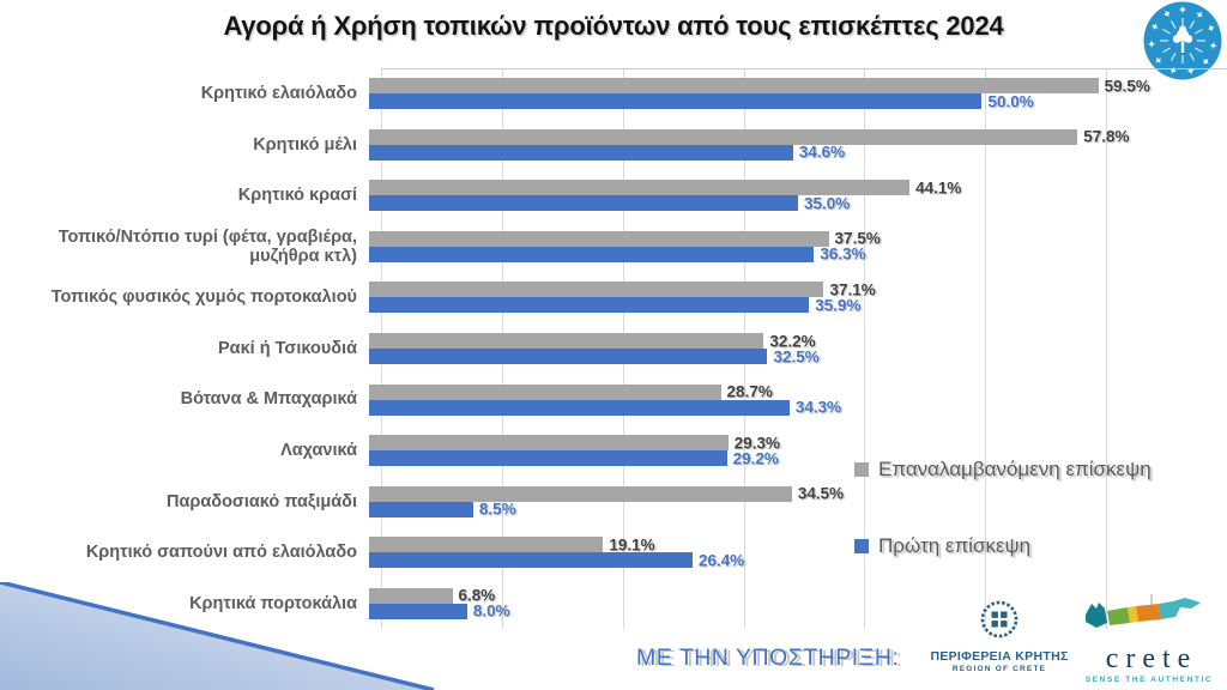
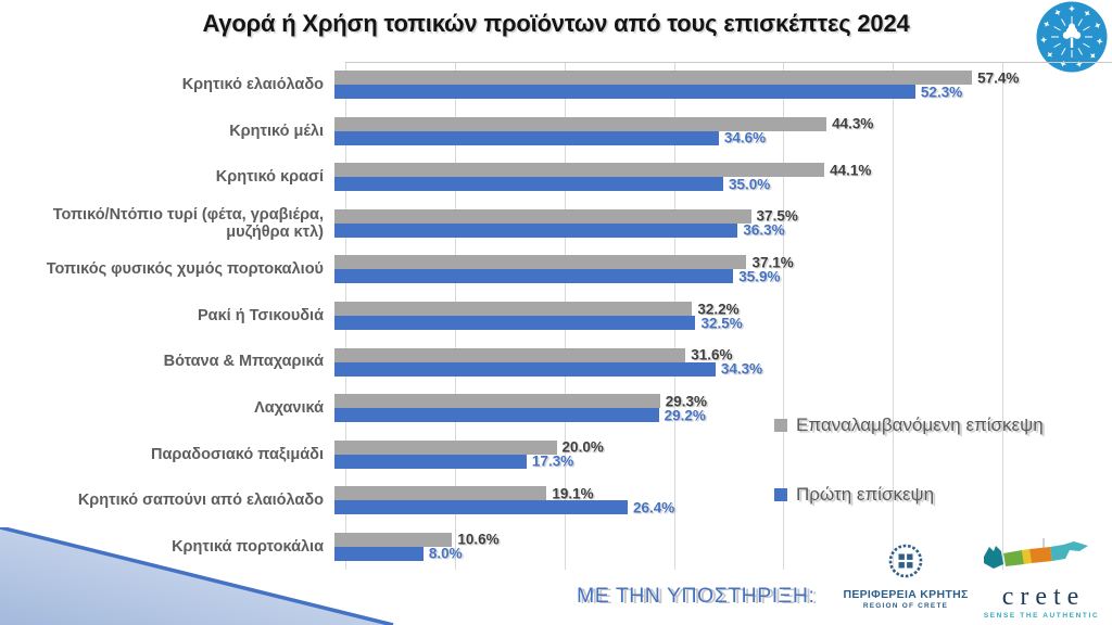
Επαναλαμβανόμενη επίσκεψη/Κρητικό ελαιόλαδο: 59.5% -> 57.4%
Πρώτη επίσκεψη/Κρητικό ελαιόλαδο: 50.0% -> 52.3%
Επαναλαμβανόμενη επίσκεψη/Κρητικό μέλι: 57.8% -> 44.3%
Επαναλαμβανόμενη επίσκεψη/Βότανα & Μπαχαρικά: 28.7% -> 31.6%
Επαναλαμβανόμενη επίσκεψη/Παραδοσιακό παξιμάδι: 34.5% -> 20.0%
Πρώτη επίσκεψη/Παραδοσιακό παξιμάδι: 8.5% -> 17.3%
Επαναλαμβανόμενη επίσκεψη/Κρητικά πορτοκάλια: 6.8% -> 10.6%
